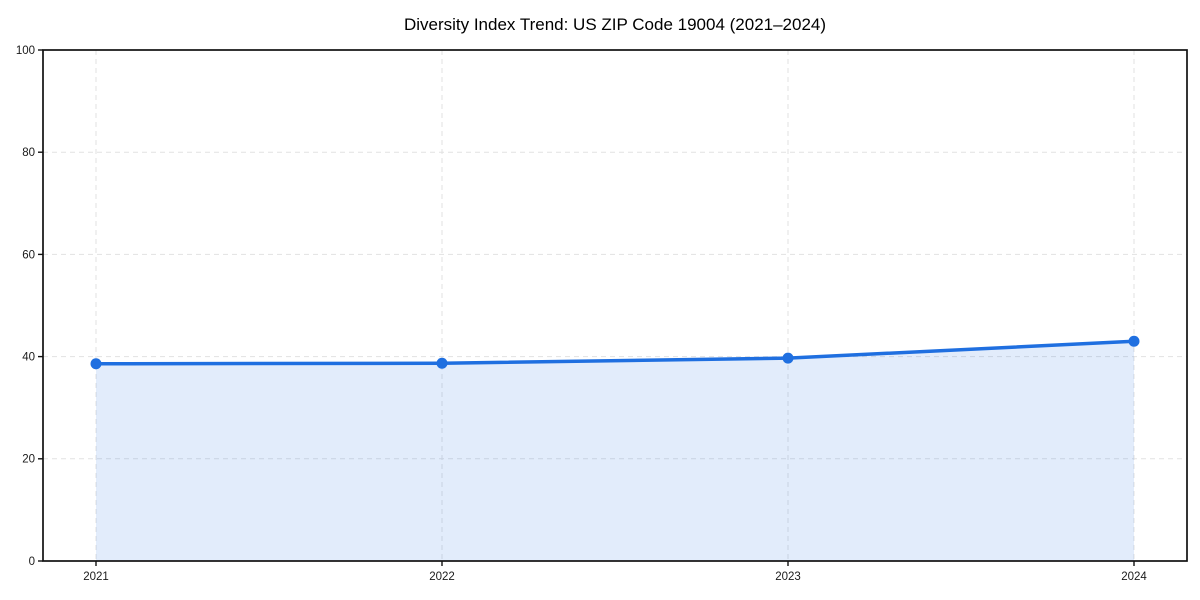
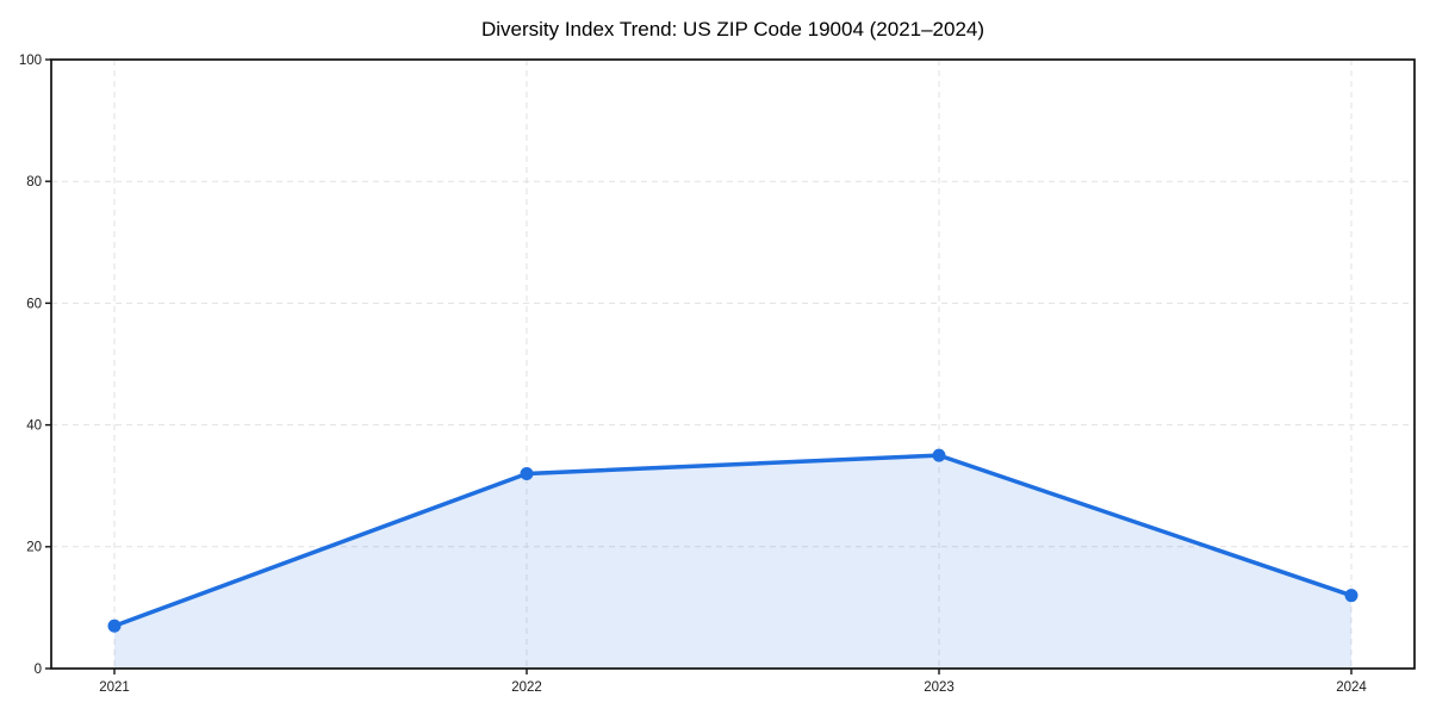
2021: 39 -> 7
2022: 39 -> 32
2023: 40 -> 35
2024: 43 -> 12
